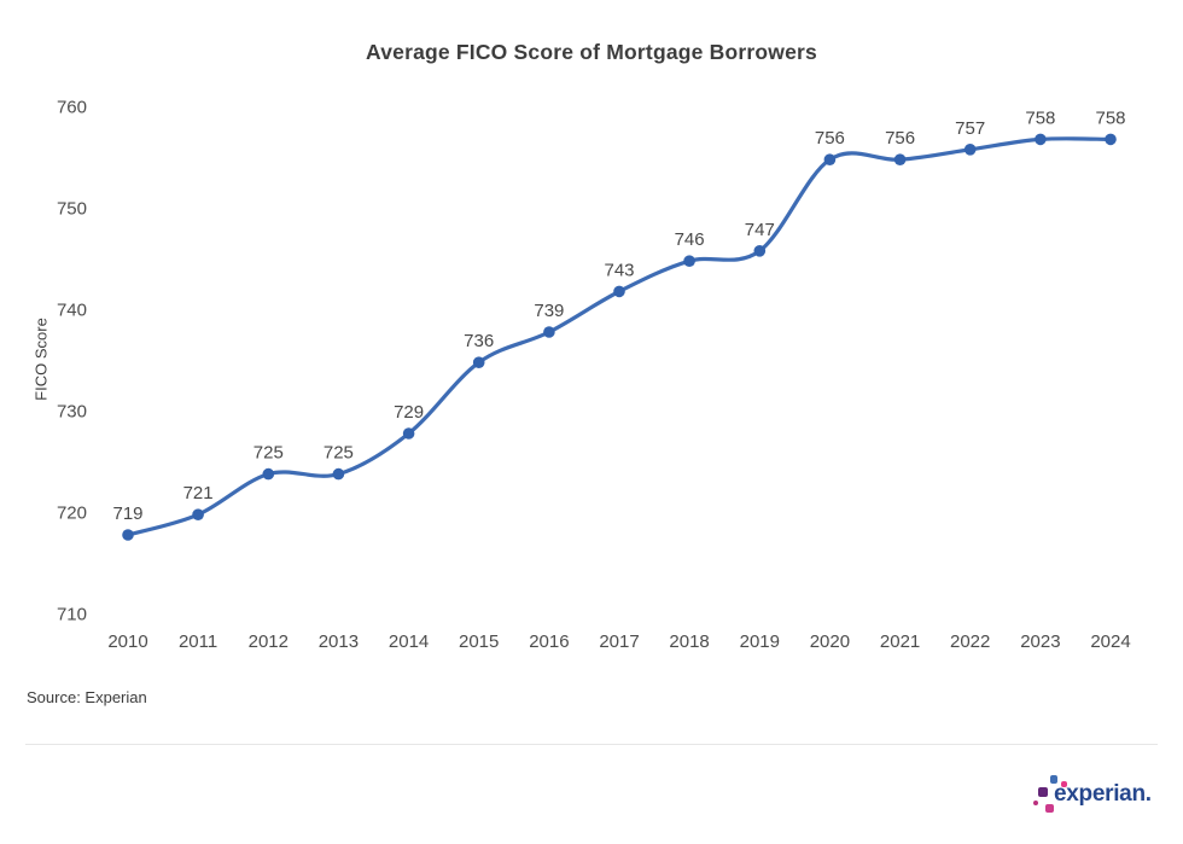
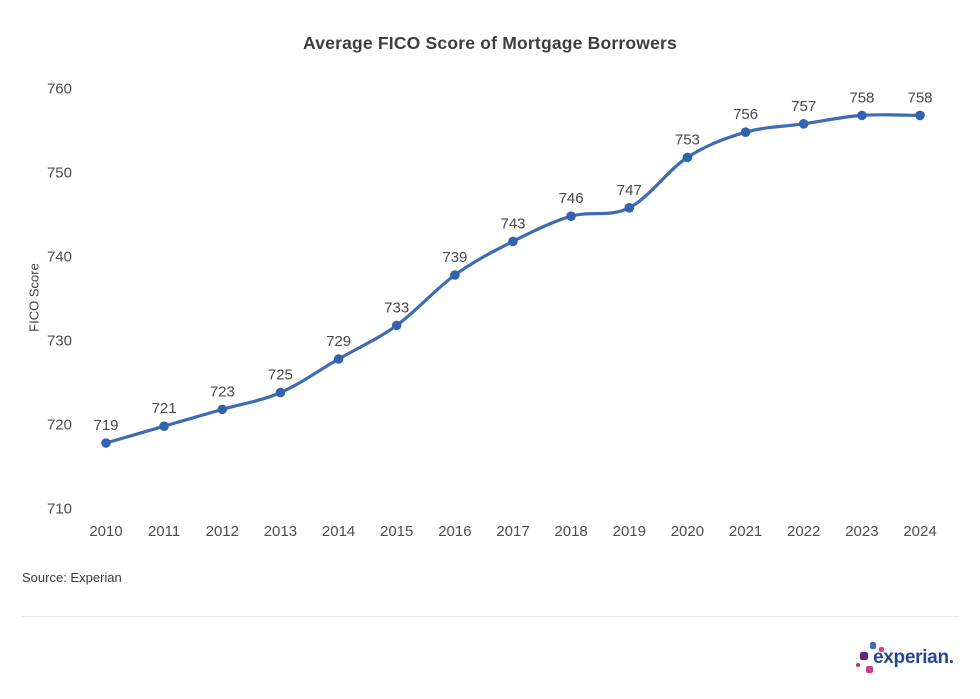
2012: 725 -> 723
2015: 736 -> 733
2020: 756 -> 753
